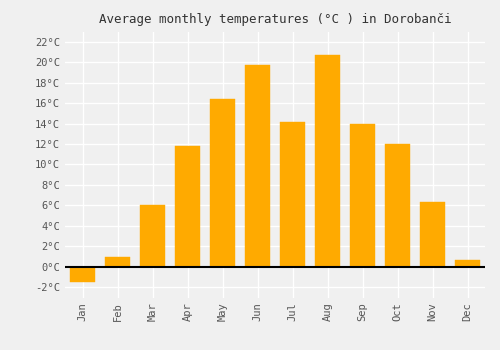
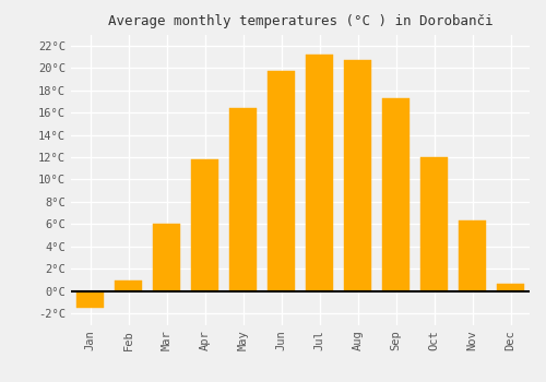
Jul: 14.2°C -> 21.2°C
Sep: 14.0°C -> 17.3°C
